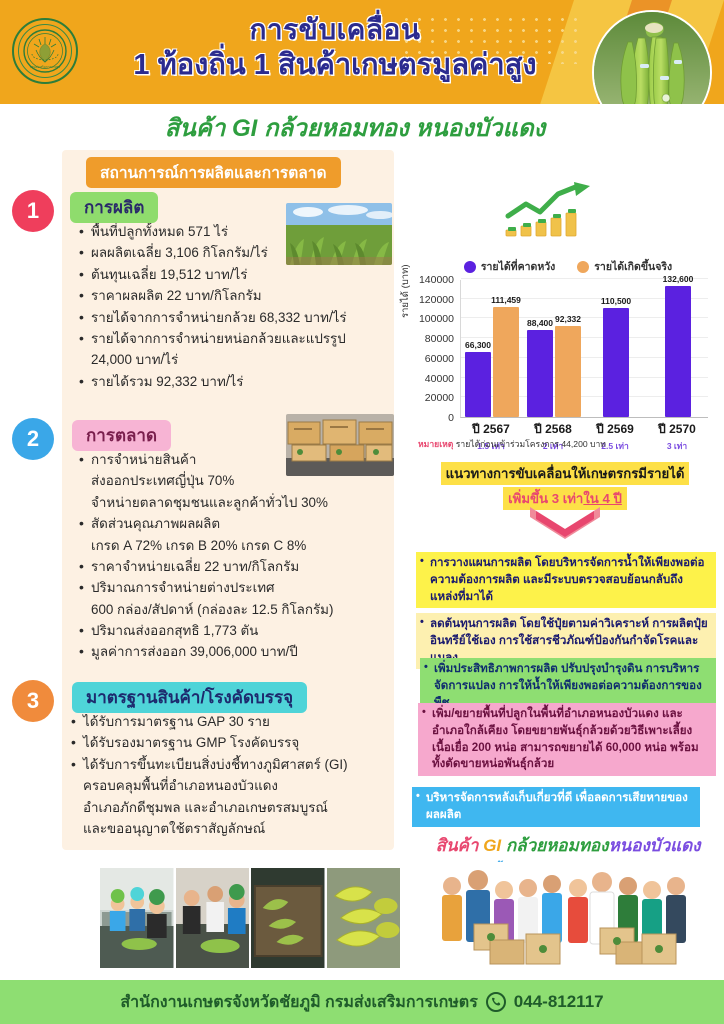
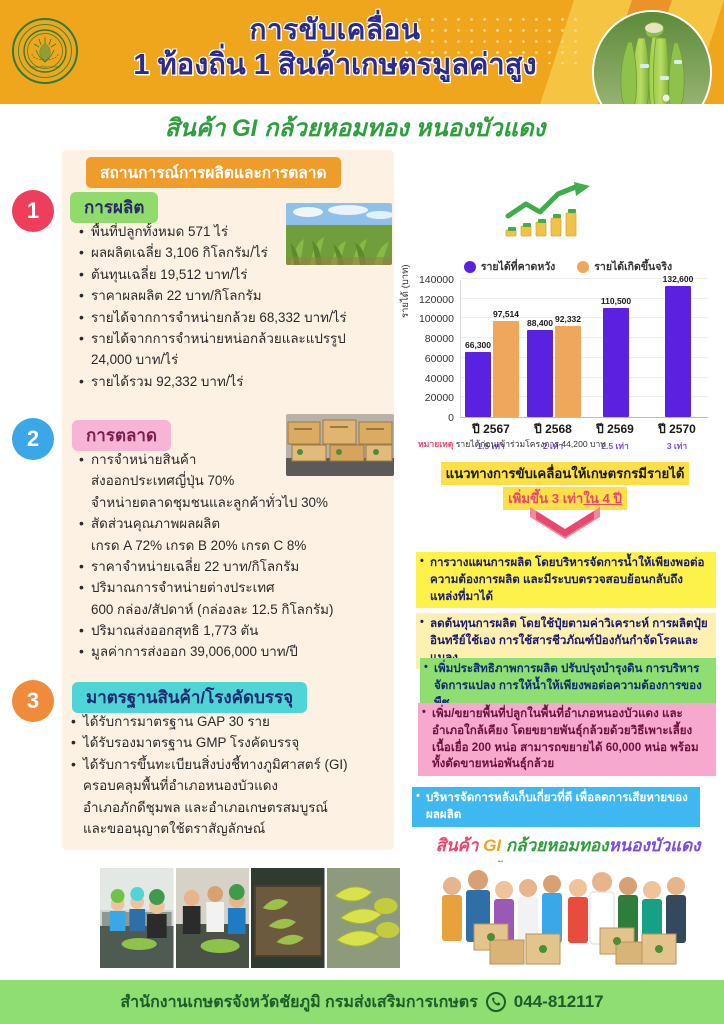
รายได้เกิดขึ้นจริง/ปี 2567: 111,459 -> 97,514
